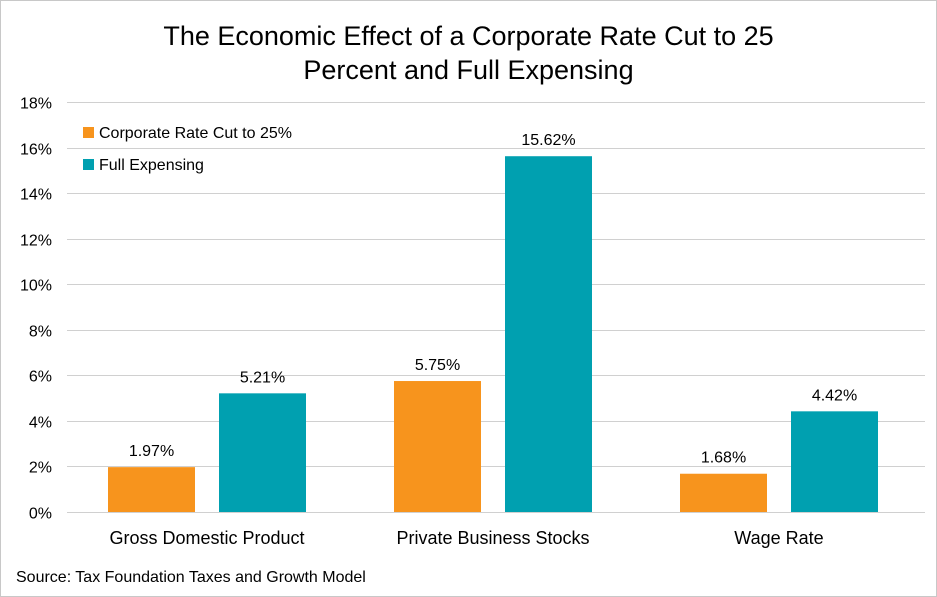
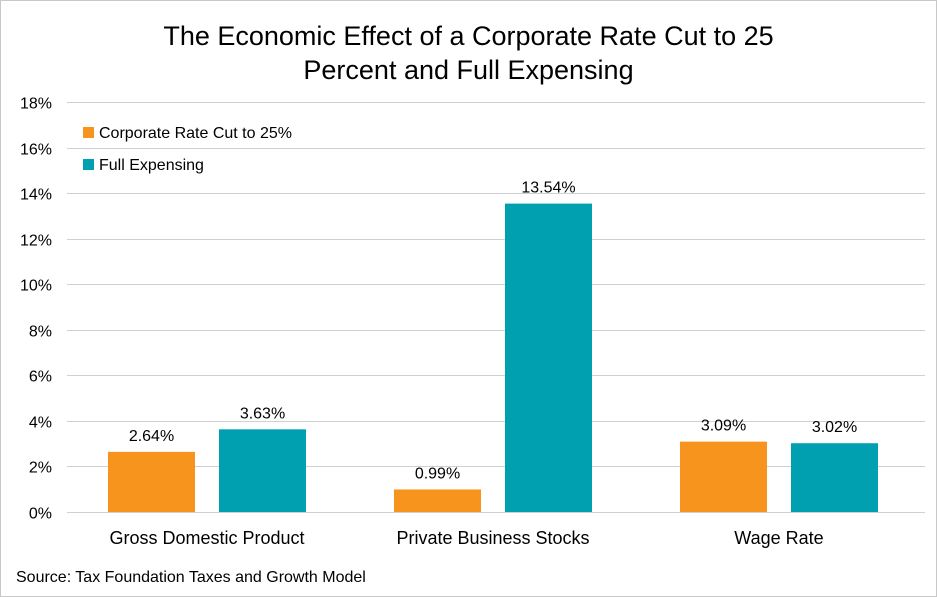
Corporate Rate Cut to 25%/Gross Domestic Product: 1.97% -> 2.64%
Full Expensing/Gross Domestic Product: 5.21% -> 3.63%
Corporate Rate Cut to 25%/Private Business Stocks: 5.75% -> 0.99%
Full Expensing/Private Business Stocks: 15.62% -> 13.54%
Corporate Rate Cut to 25%/Wage Rate: 1.68% -> 3.09%
Full Expensing/Wage Rate: 4.42% -> 3.02%
